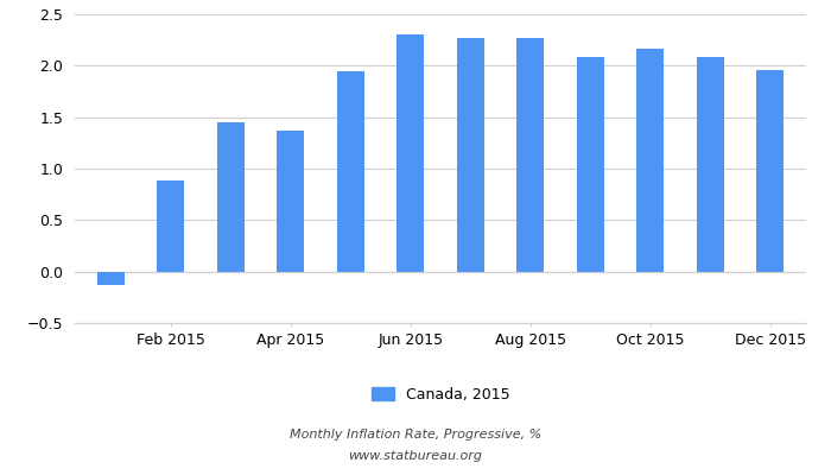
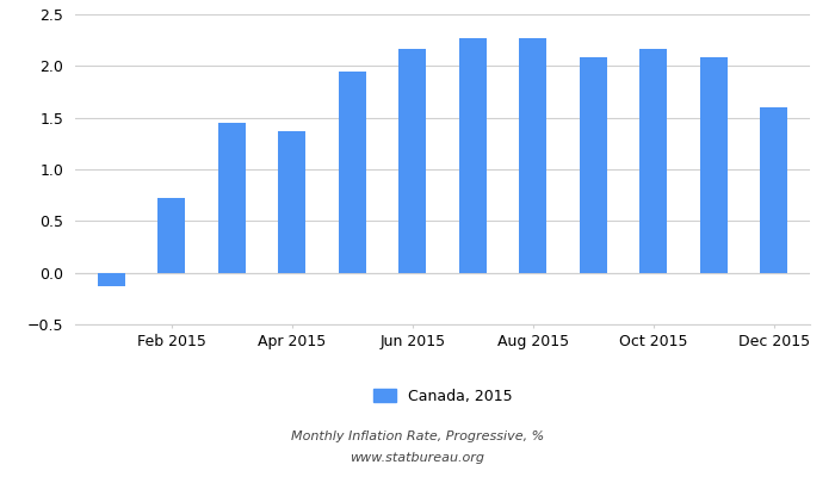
Feb 2015: 0.88 -> 0.72
Jun 2015: 2.30 -> 2.17
Dec 2015: 1.96 -> 1.60
